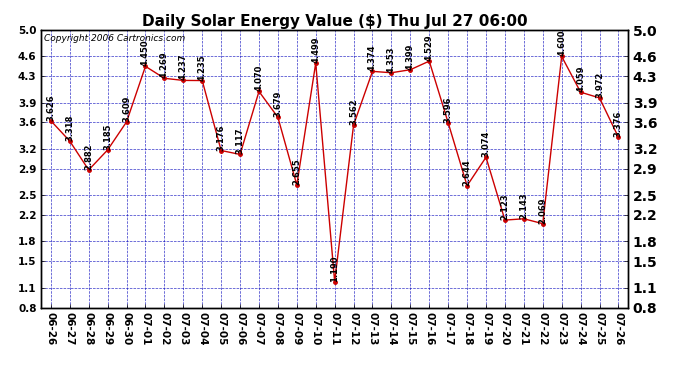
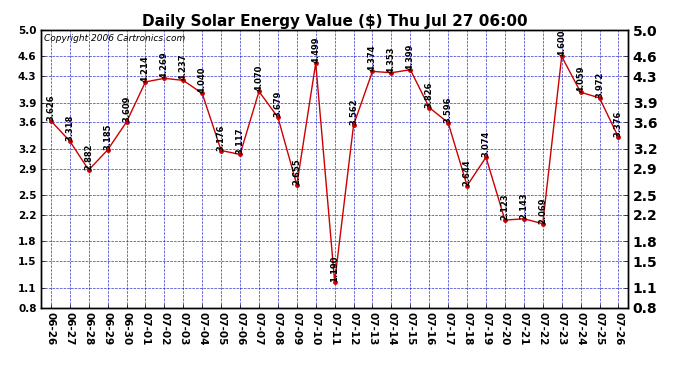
07-01: 4.450 -> 4.214
07-04: 4.235 -> 4.040
07-16: 4.529 -> 3.826
